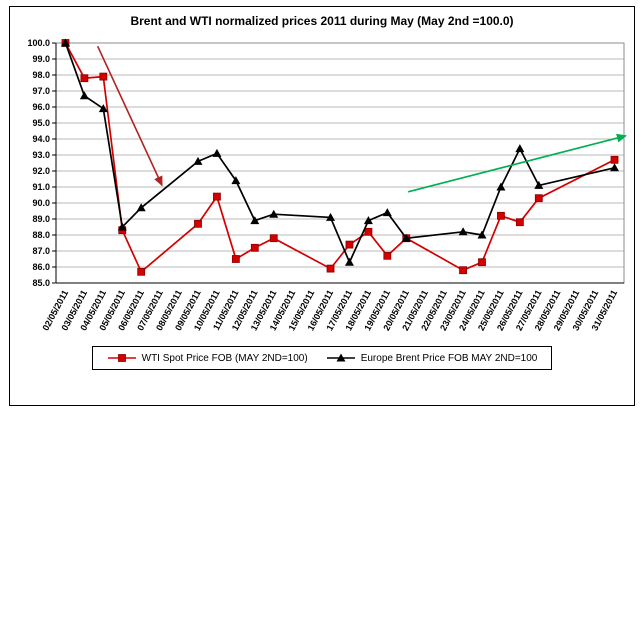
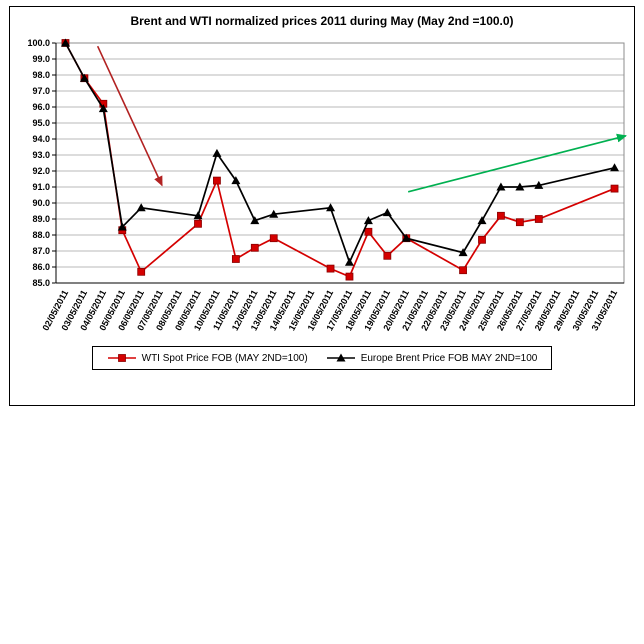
Europe Brent Price FOB MAY 2ND=100/03/05/2011: 96.7 -> 97.8
WTI Spot Price FOB (MAY 2ND=100)/04/05/2011: 97.9 -> 96.2
Europe Brent Price FOB MAY 2ND=100/09/05/2011: 92.6 -> 89.2
WTI Spot Price FOB (MAY 2ND=100)/10/05/2011: 90.4 -> 91.4
Europe Brent Price FOB MAY 2ND=100/16/05/2011: 89.1 -> 89.7
WTI Spot Price FOB (MAY 2ND=100)/17/05/2011: 87.4 -> 85.4
Europe Brent Price FOB MAY 2ND=100/23/05/2011: 88.2 -> 86.9
WTI Spot Price FOB (MAY 2ND=100)/24/05/2011: 86.3 -> 87.7
Europe Brent Price FOB MAY 2ND=100/24/05/2011: 88.0 -> 88.9
Europe Brent Price FOB MAY 2ND=100/26/05/2011: 93.4 -> 91.0
WTI Spot Price FOB (MAY 2ND=100)/27/05/2011: 90.3 -> 89.0
WTI Spot Price FOB (MAY 2ND=100)/31/05/2011: 92.7 -> 90.9
